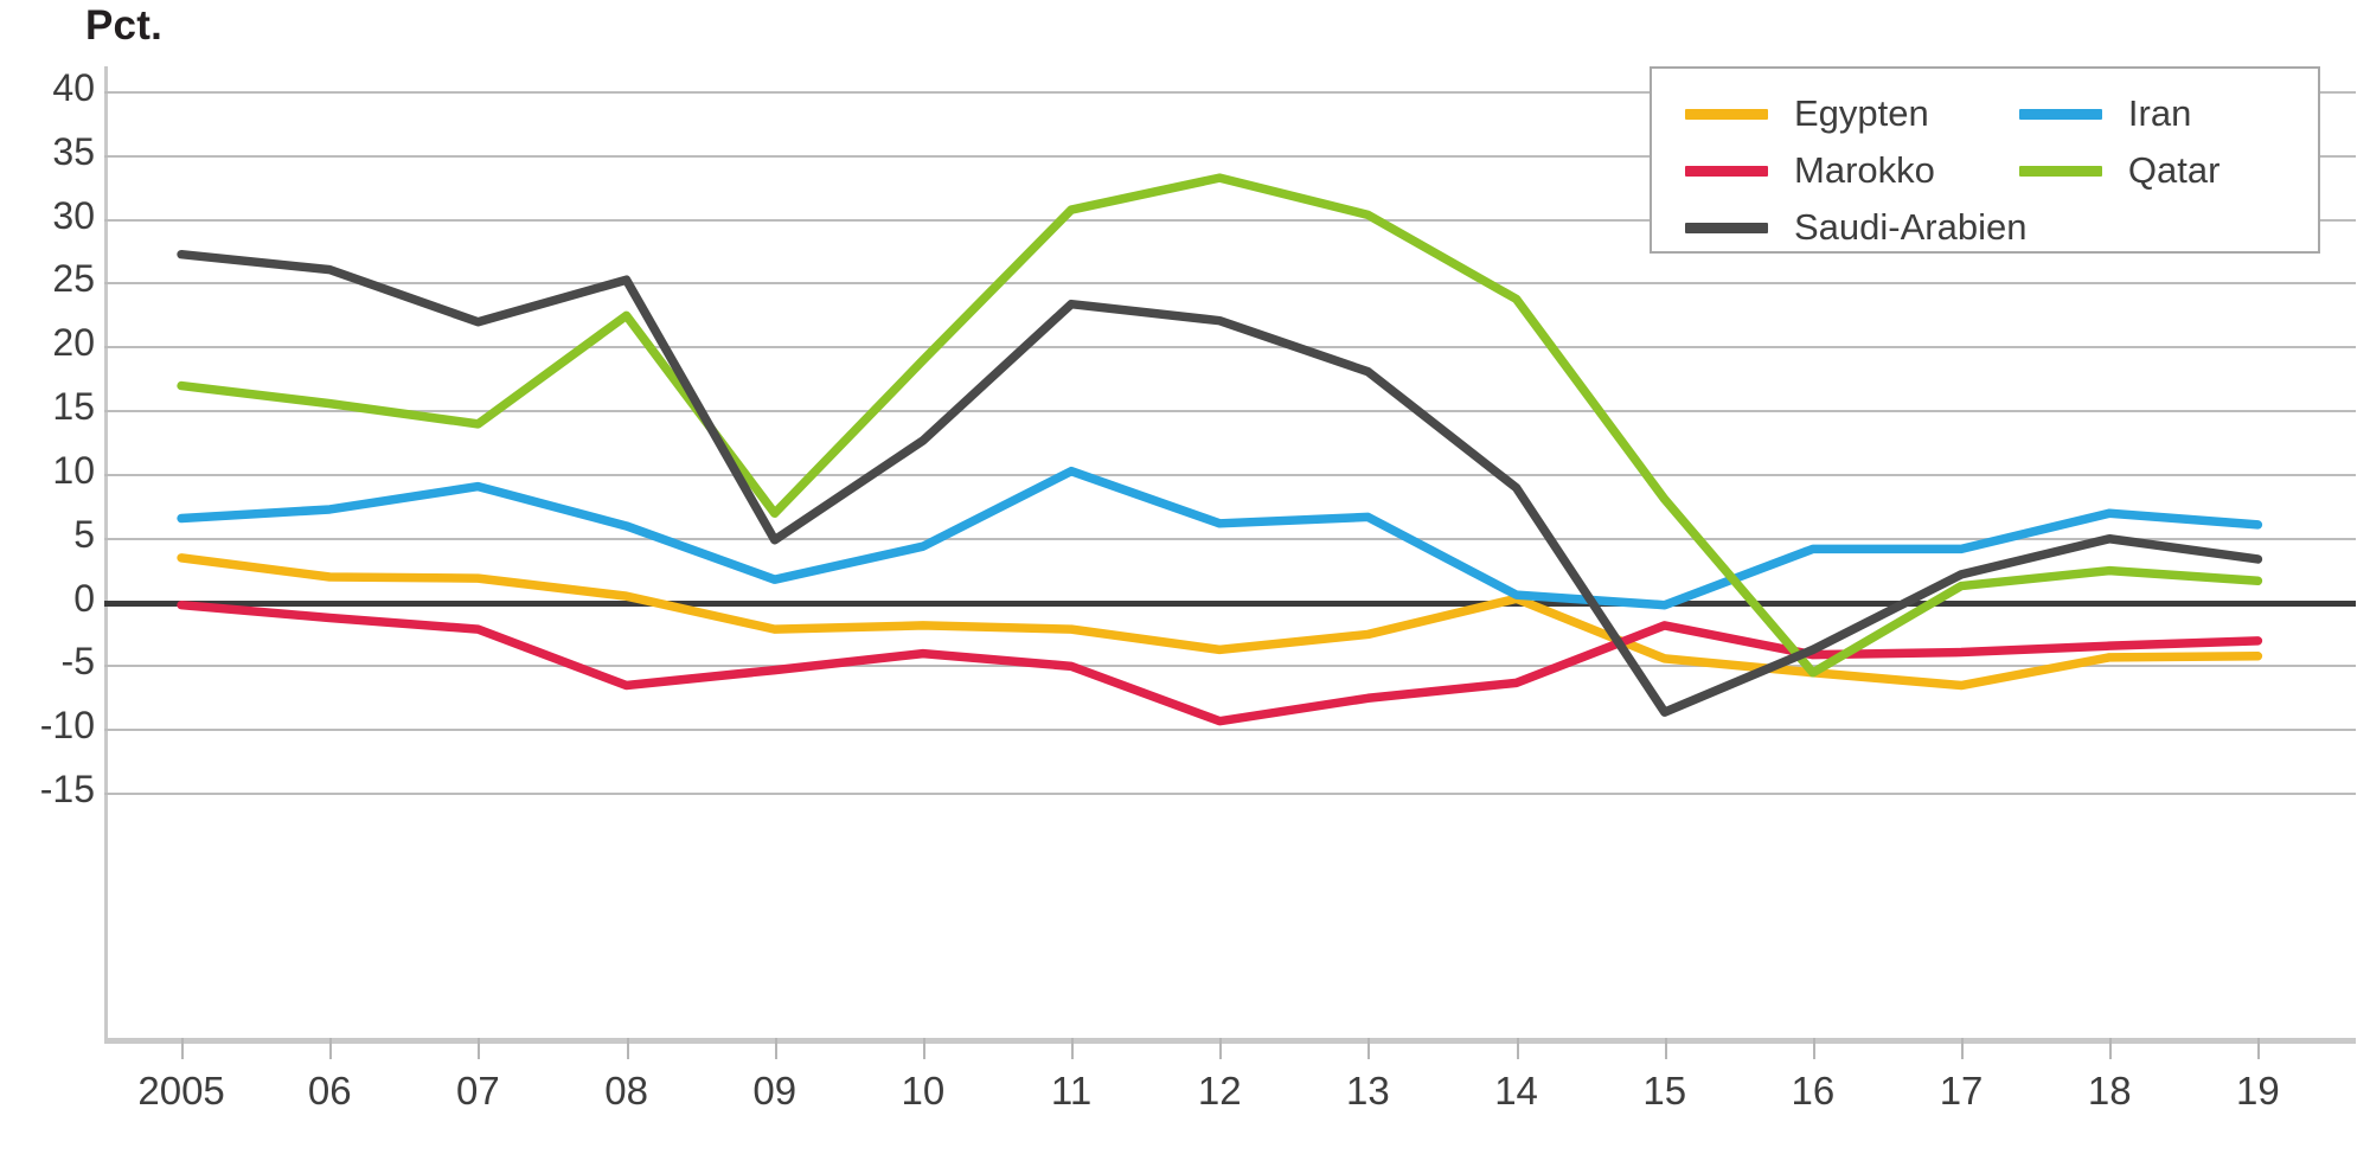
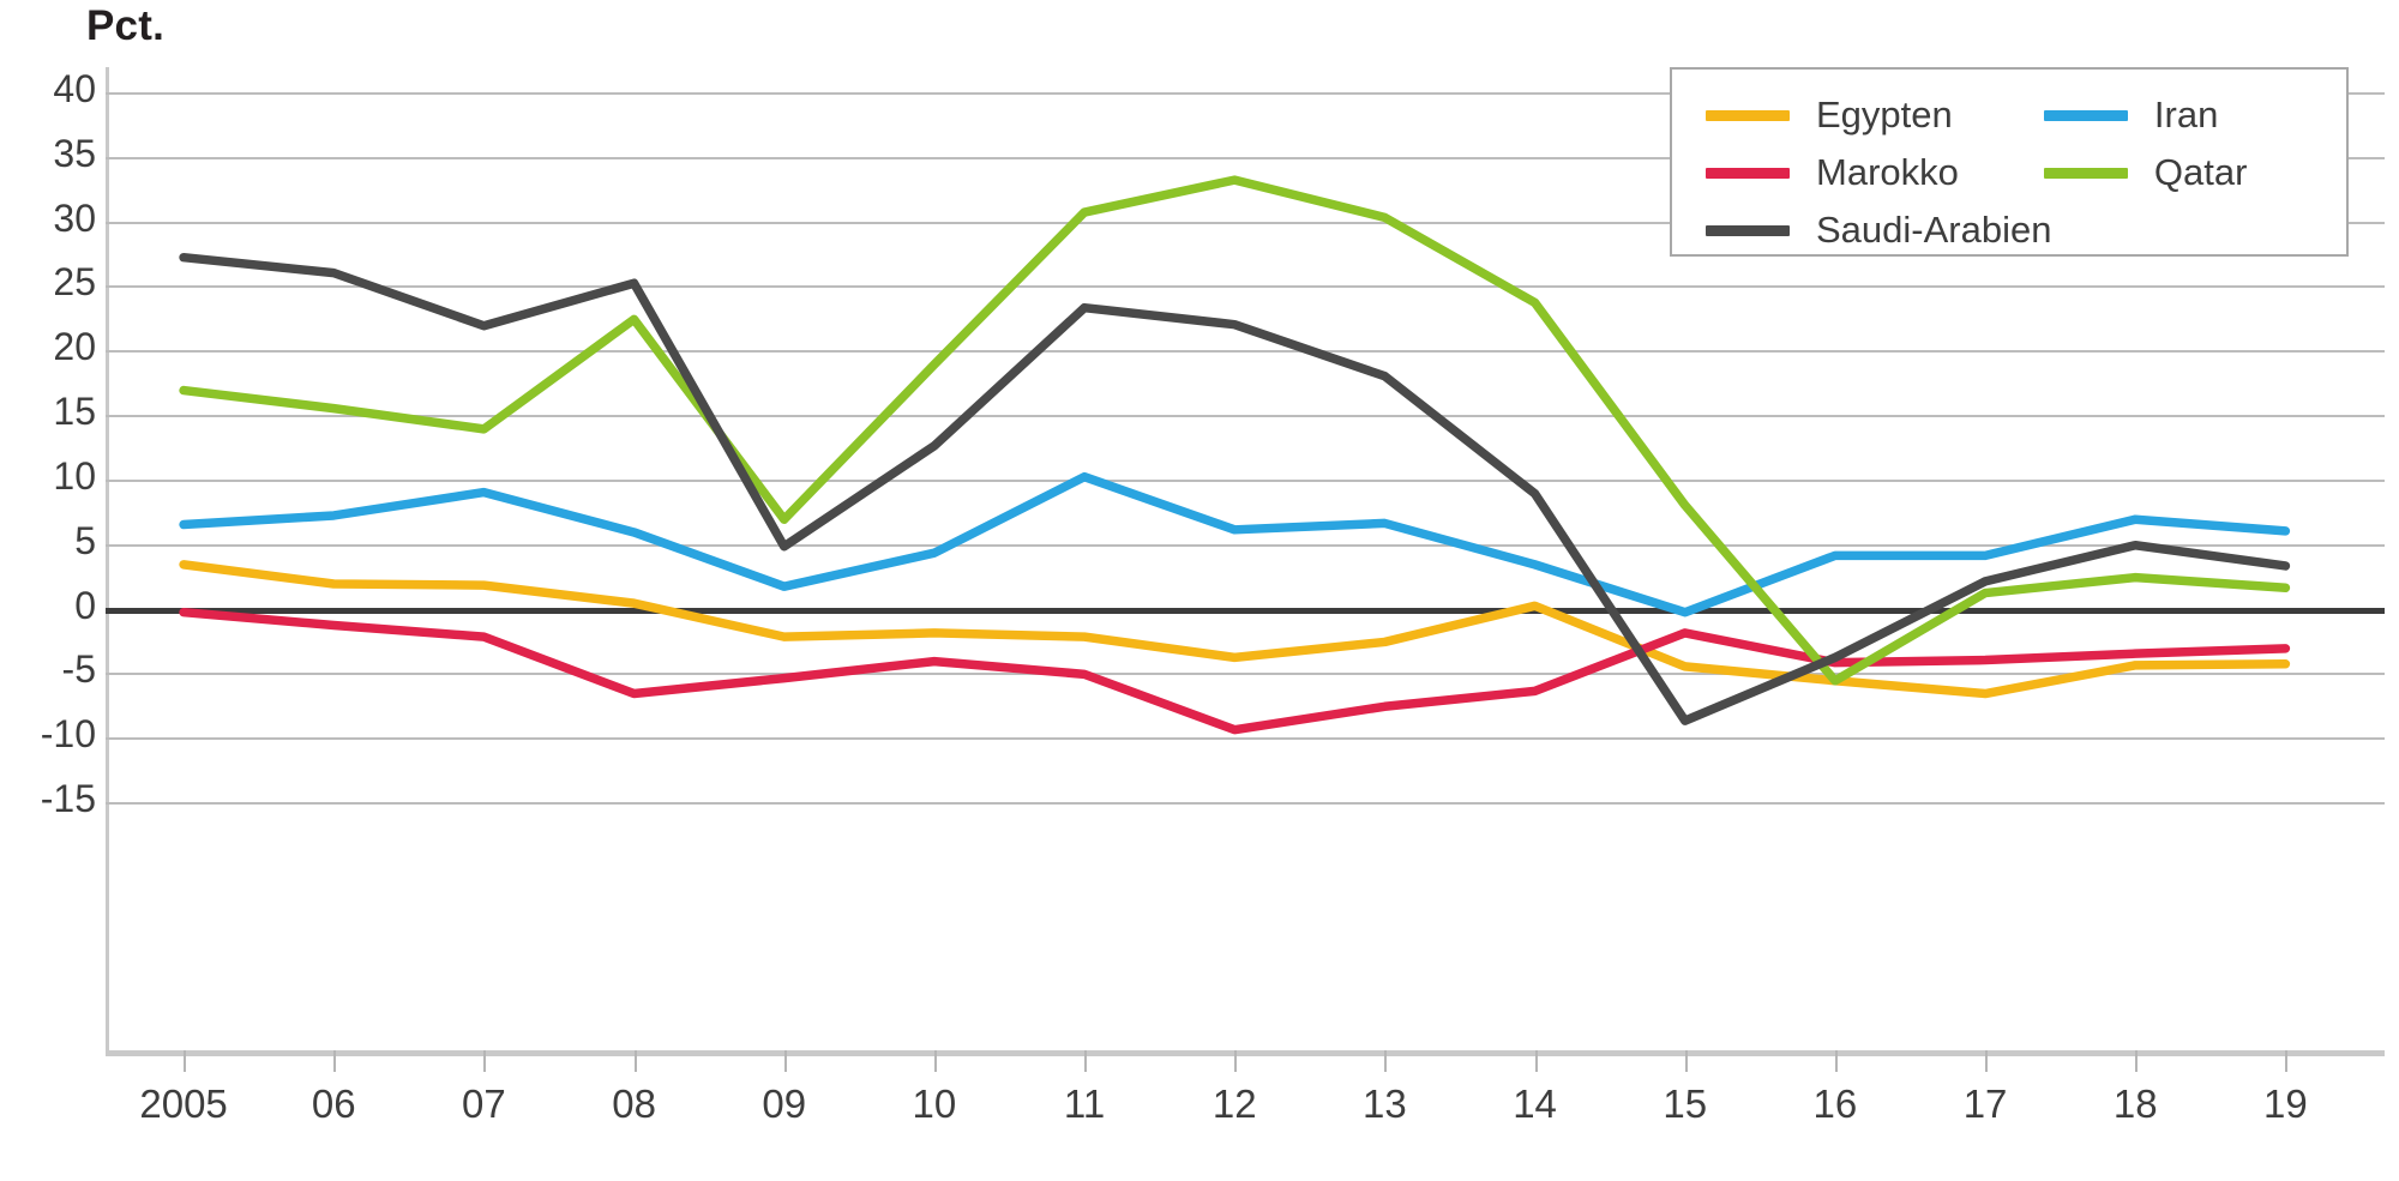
Iran/14: 0.6 -> 3.5
